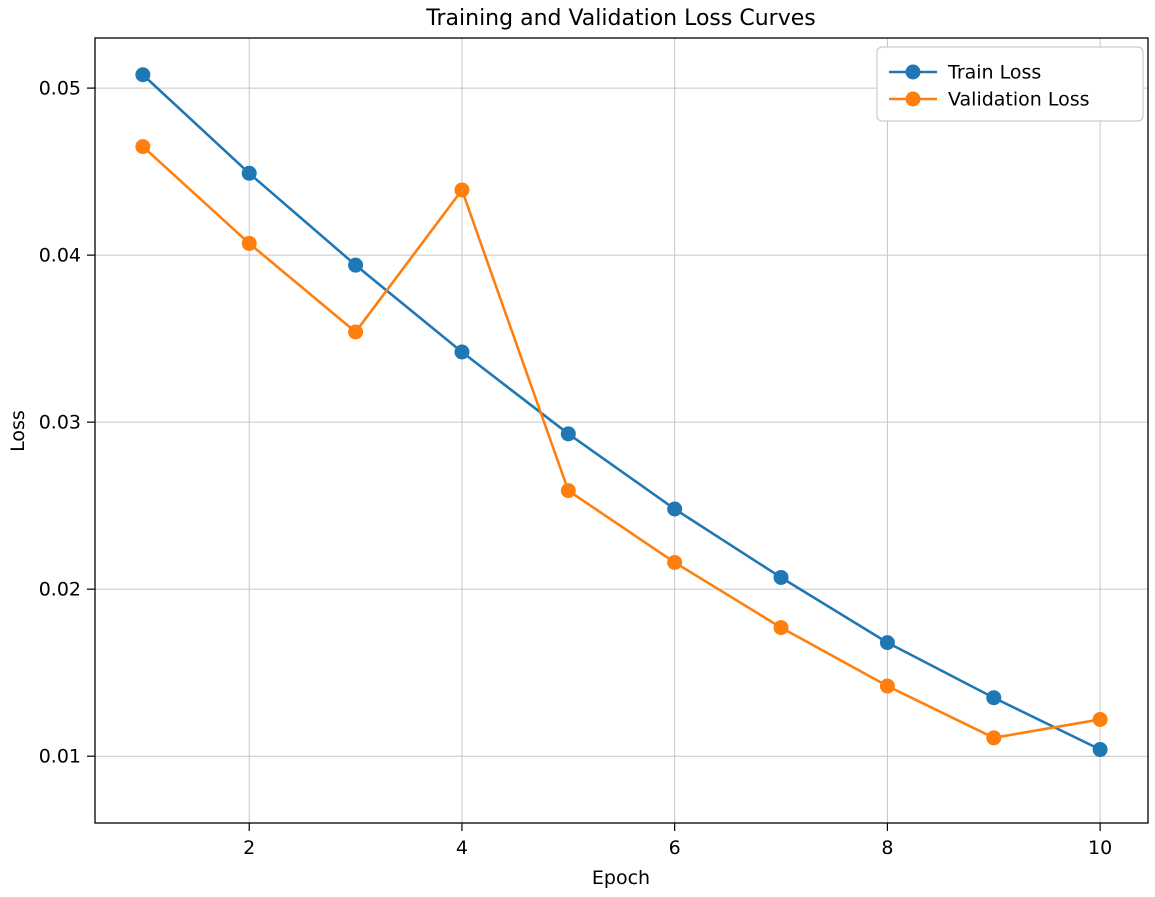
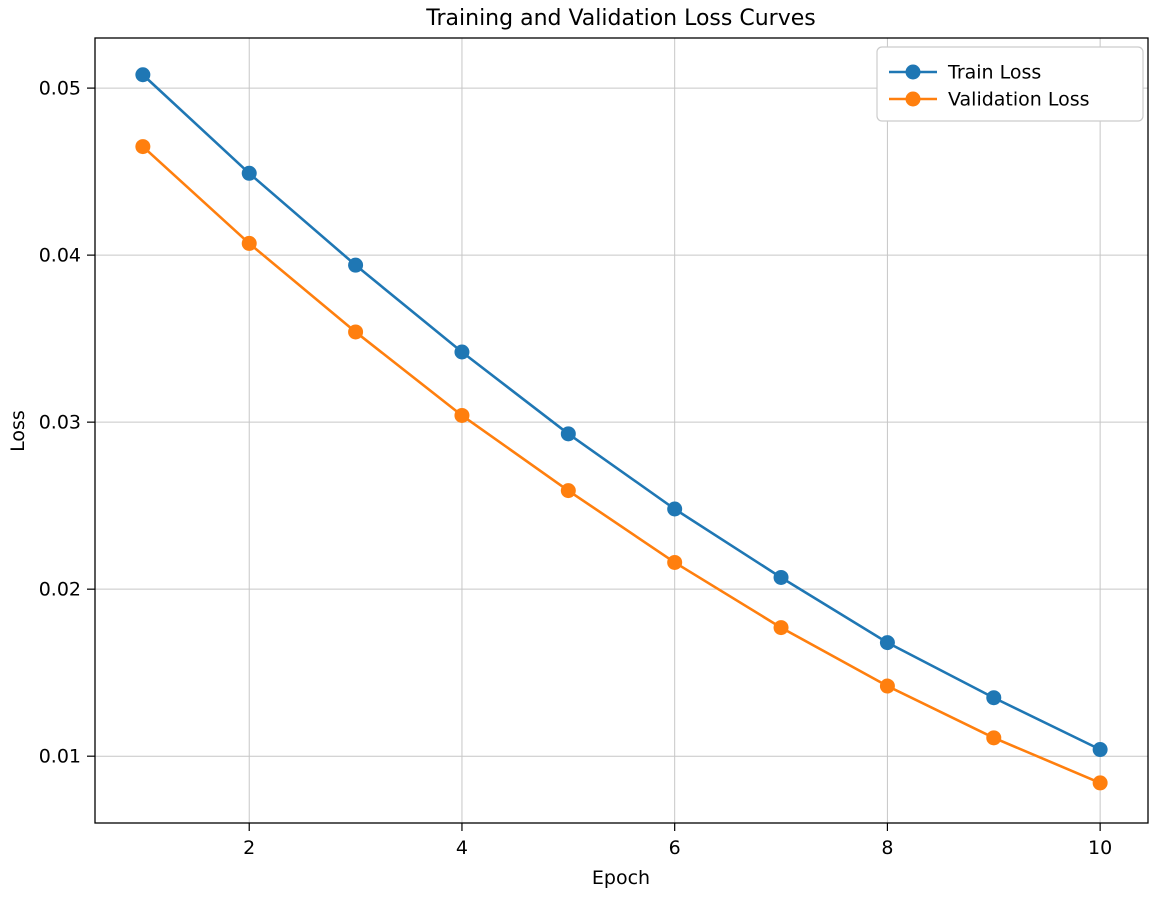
Validation Loss/4: 0.0439 -> 0.0304
Validation Loss/10: 0.0122 -> 0.0084
